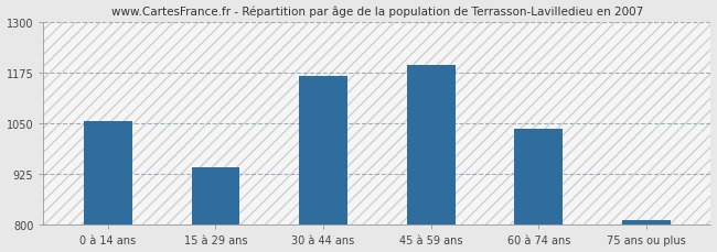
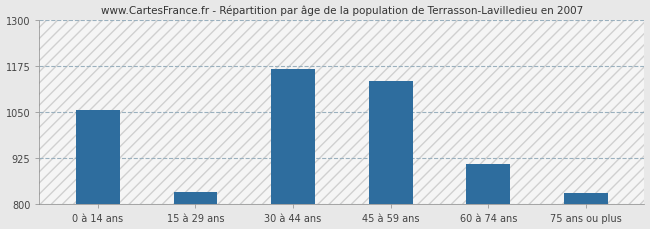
15 à 29 ans: 943 -> 835
45 à 59 ans: 1193 -> 1135
60 à 74 ans: 1037 -> 910
75 ans ou plus: 812 -> 830
